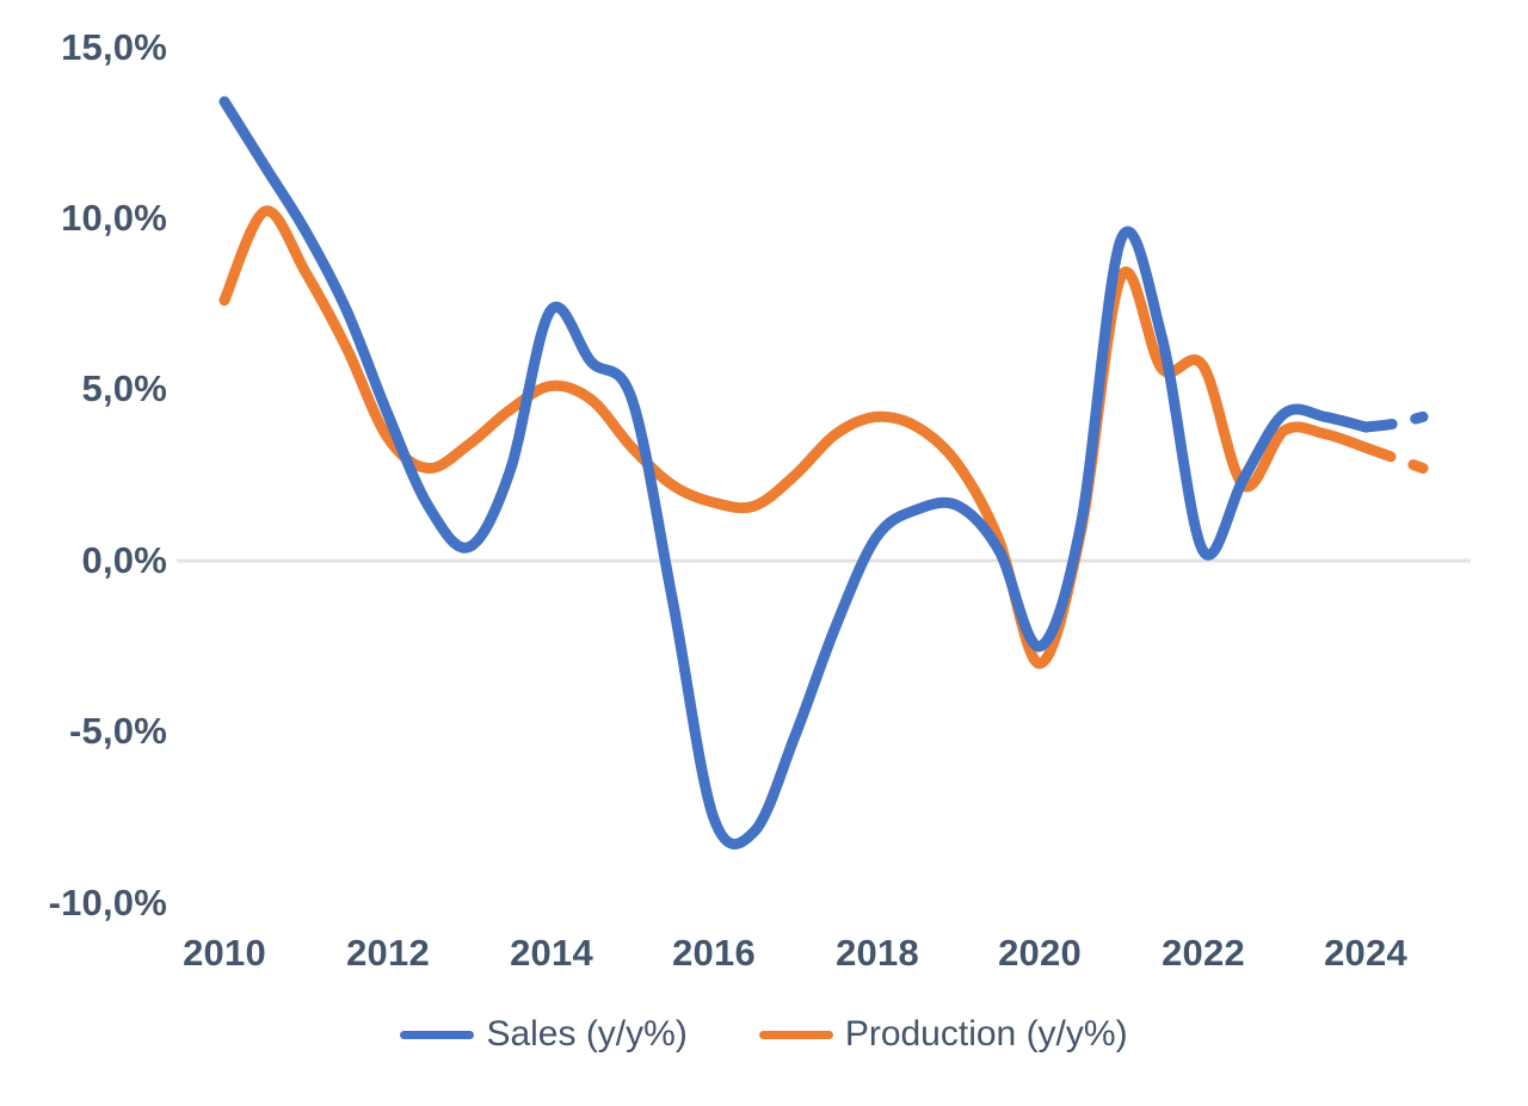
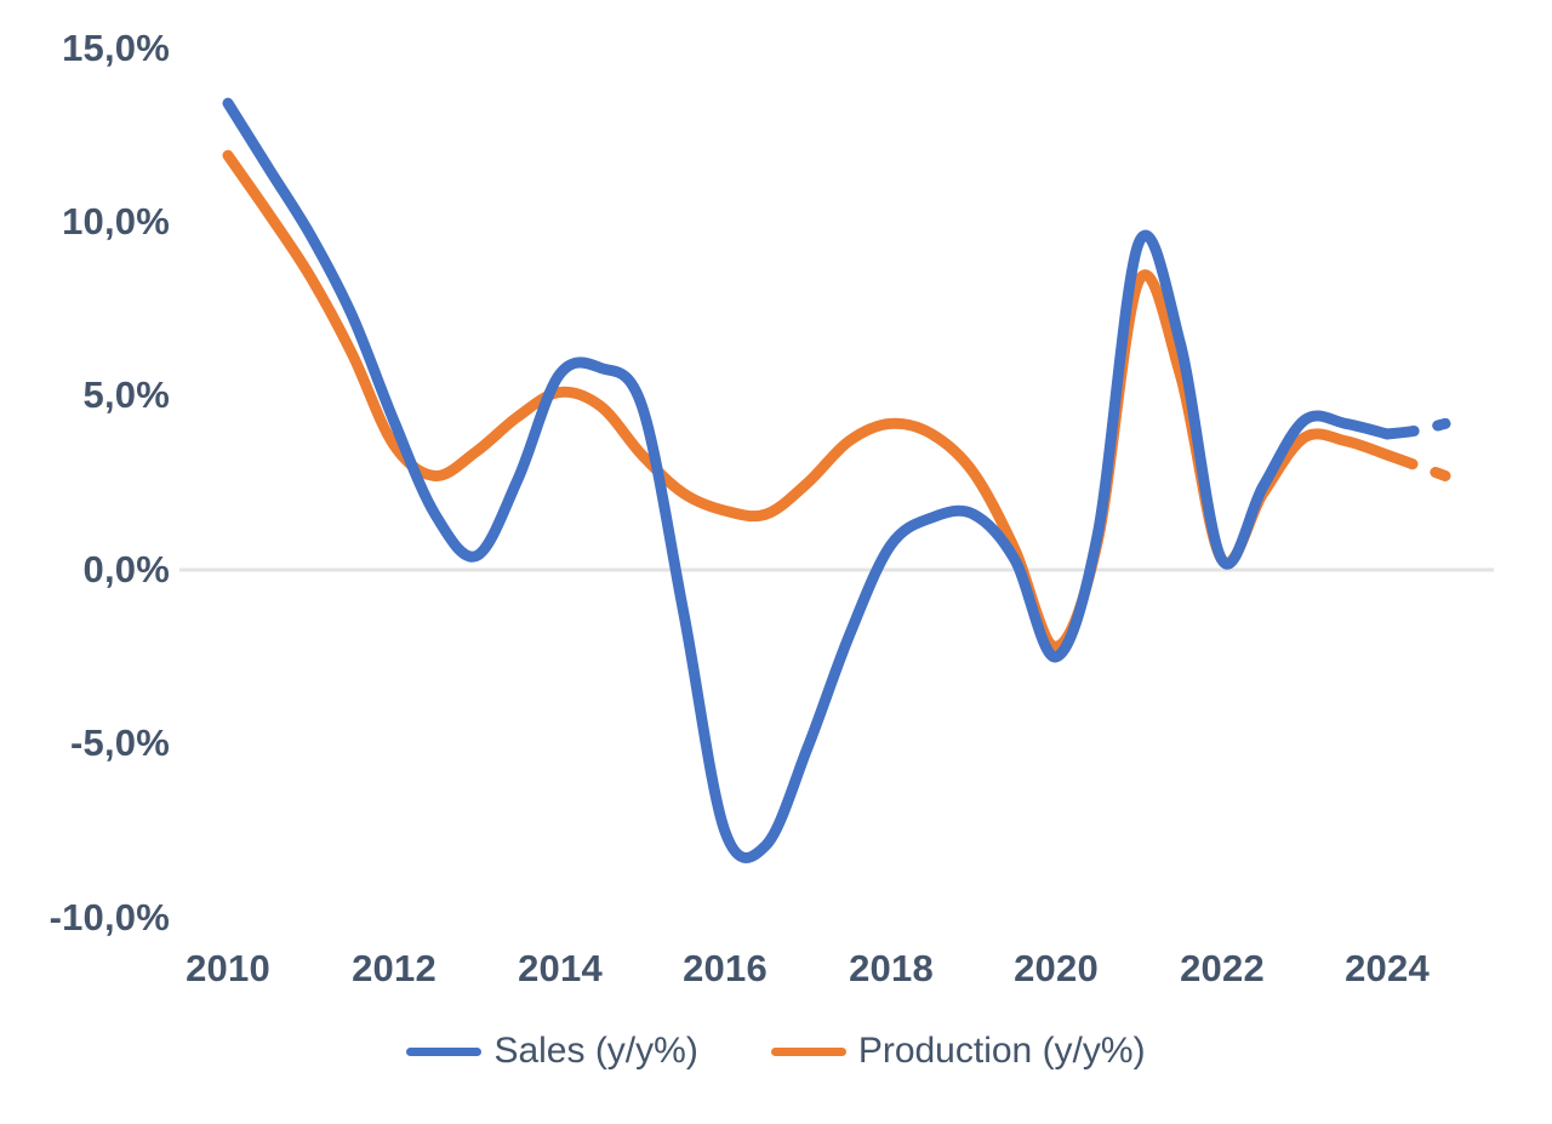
Production (y/y%)/2010: 7,6% -> 11,9%
Sales (y/y%)/2014: 7,3% -> 5,6%
Production (y/y%)/2020: -3,0% -> -2,2%
Production (y/y%)/2022: 5,7% -> 0,3%
